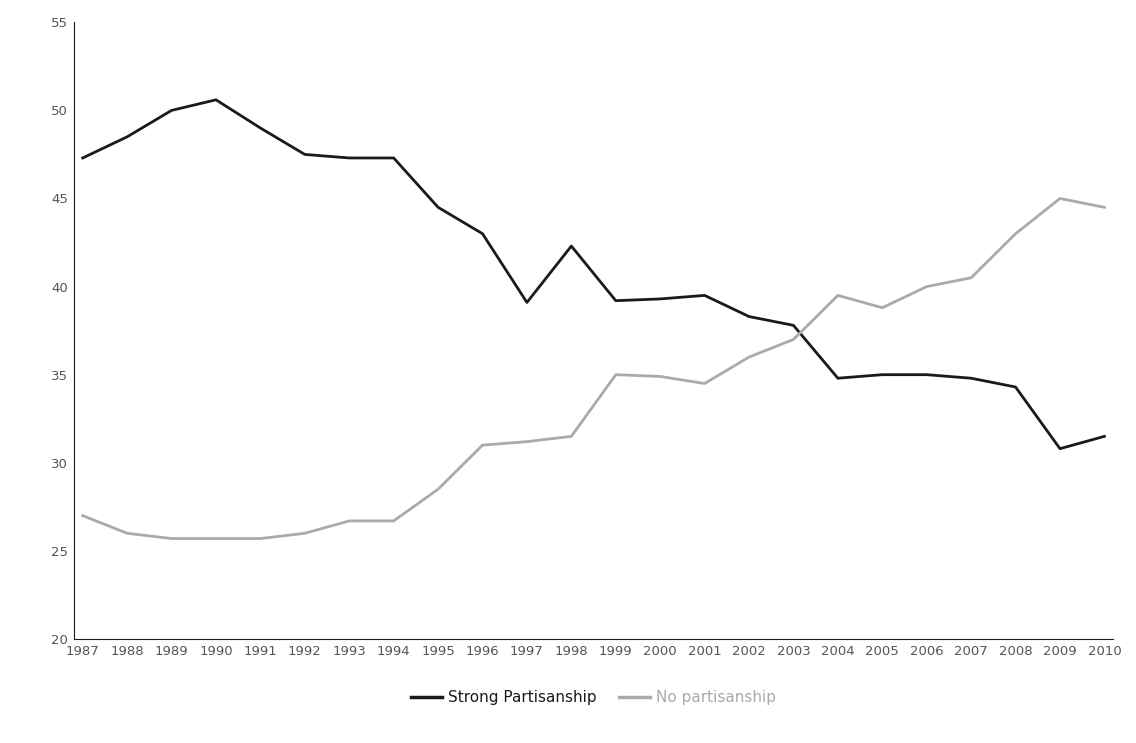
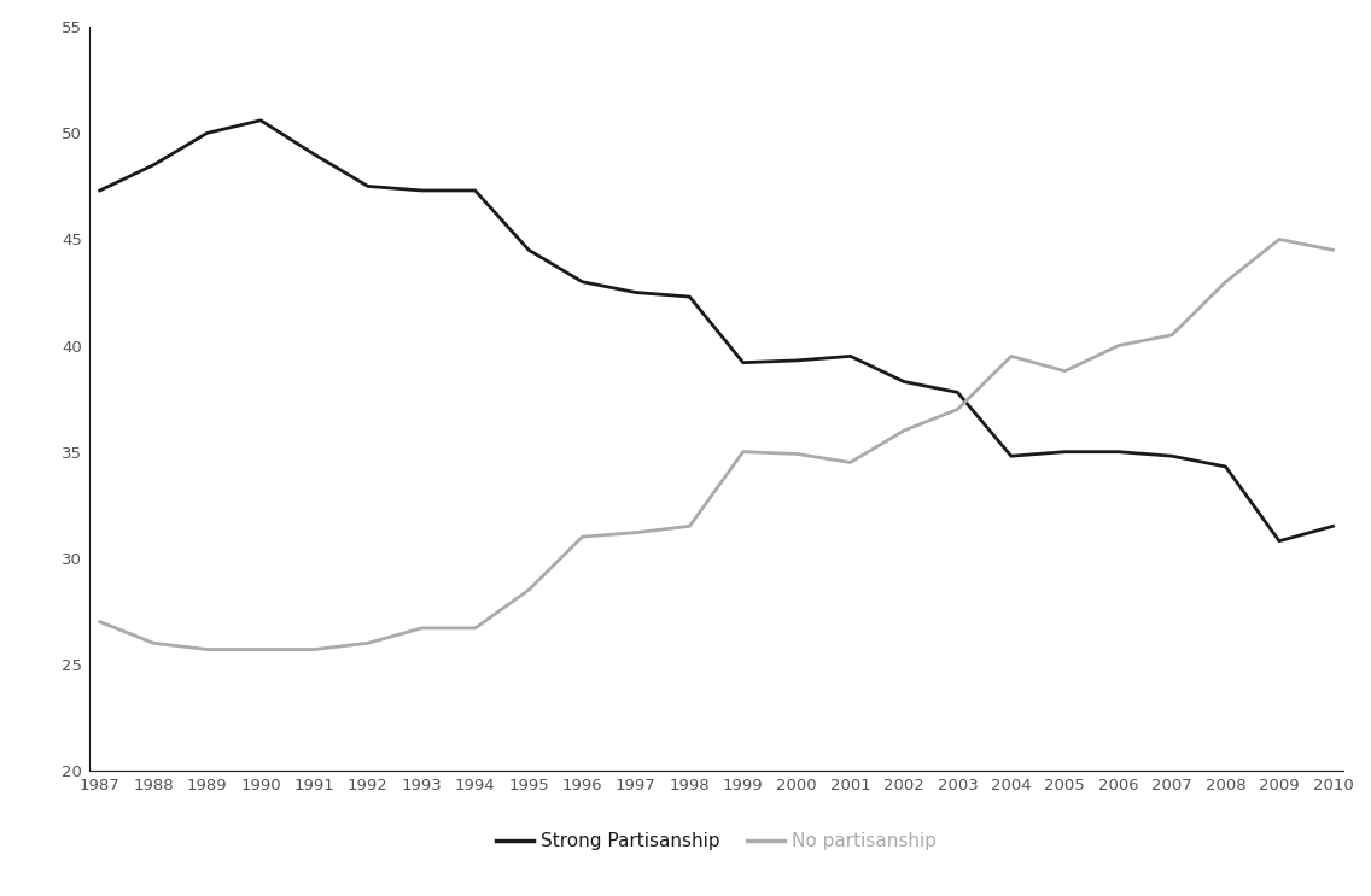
Strong Partisanship/1997: 39.1 -> 42.5
